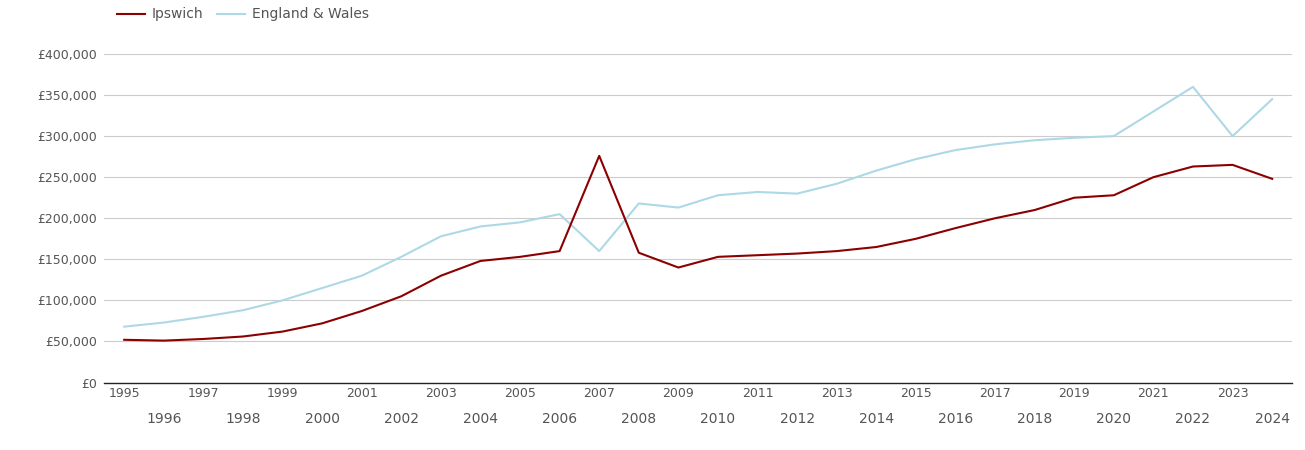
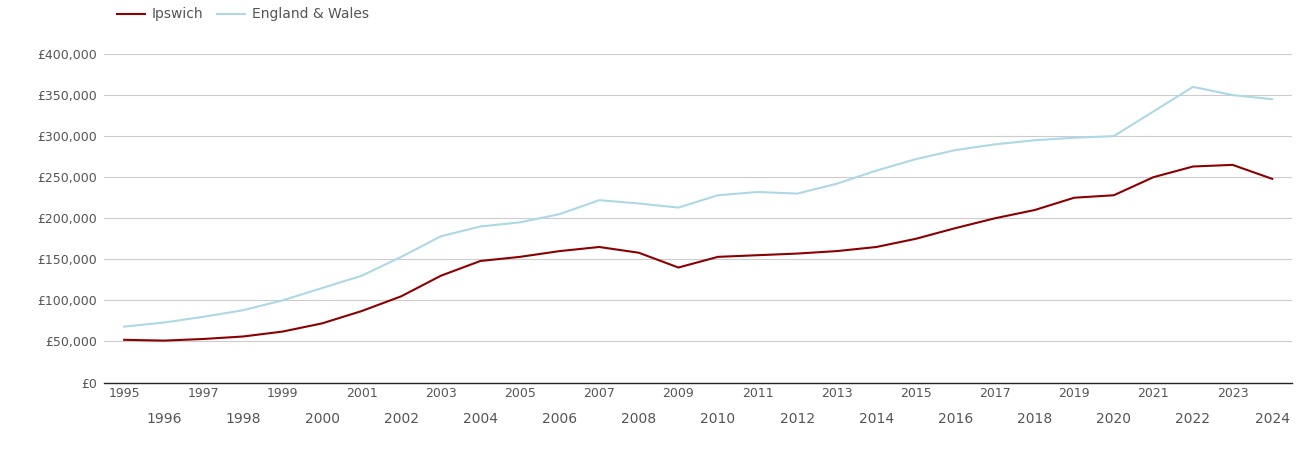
Ipswich/2007: £276,000 -> £165,000
England & Wales/2007: £160,000 -> £222,000
England & Wales/2023: £300,000 -> £350,000
